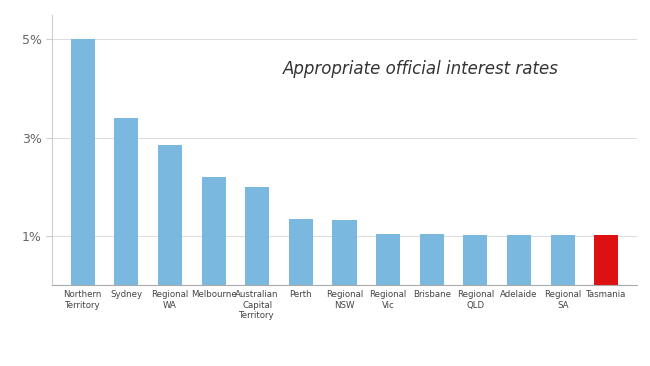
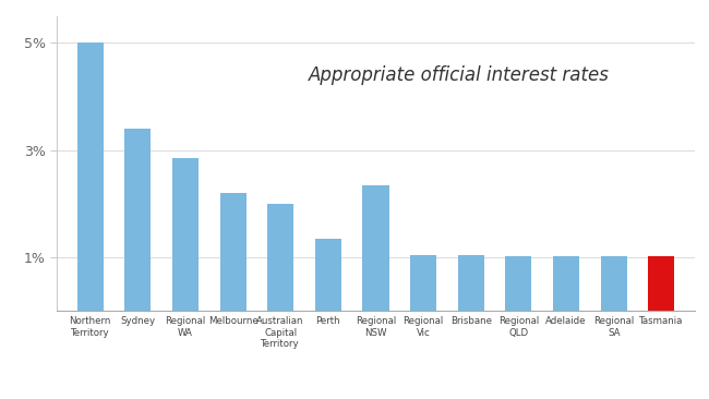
Regional NSW: 1.33% -> 2.35%
